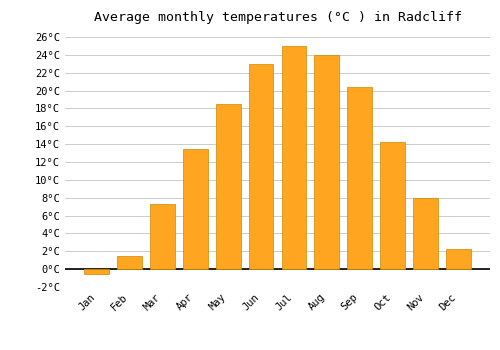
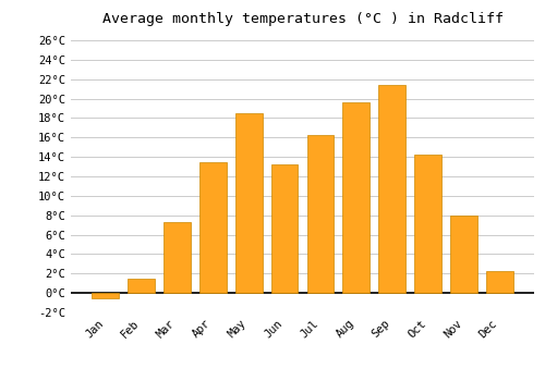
Jun: 23.0°C -> 13.2°C
Jul: 25.0°C -> 16.2°C
Aug: 24.0°C -> 19.6°C
Sep: 20.4°C -> 21.4°C
